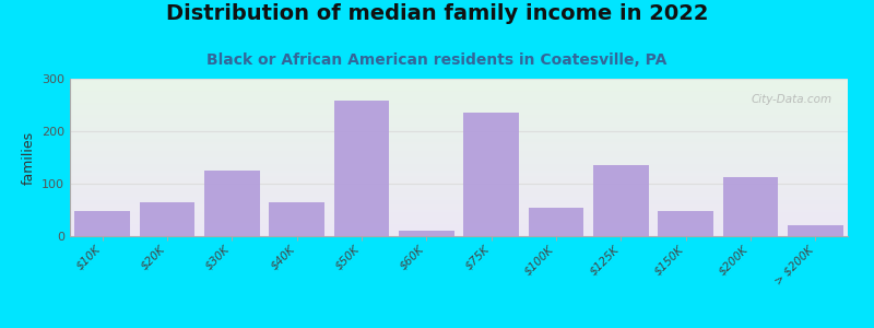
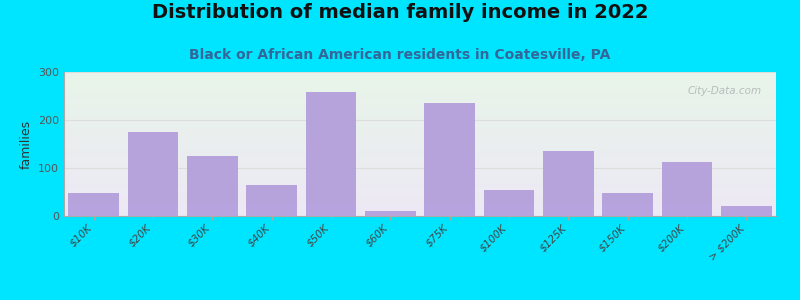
$20K: 65 -> 175
